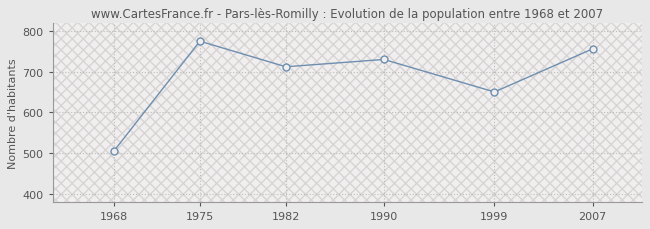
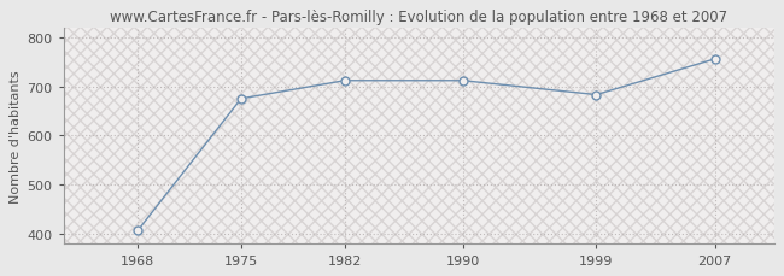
1968: 505 -> 405
1975: 775 -> 675
1990: 730 -> 712
1999: 650 -> 683
